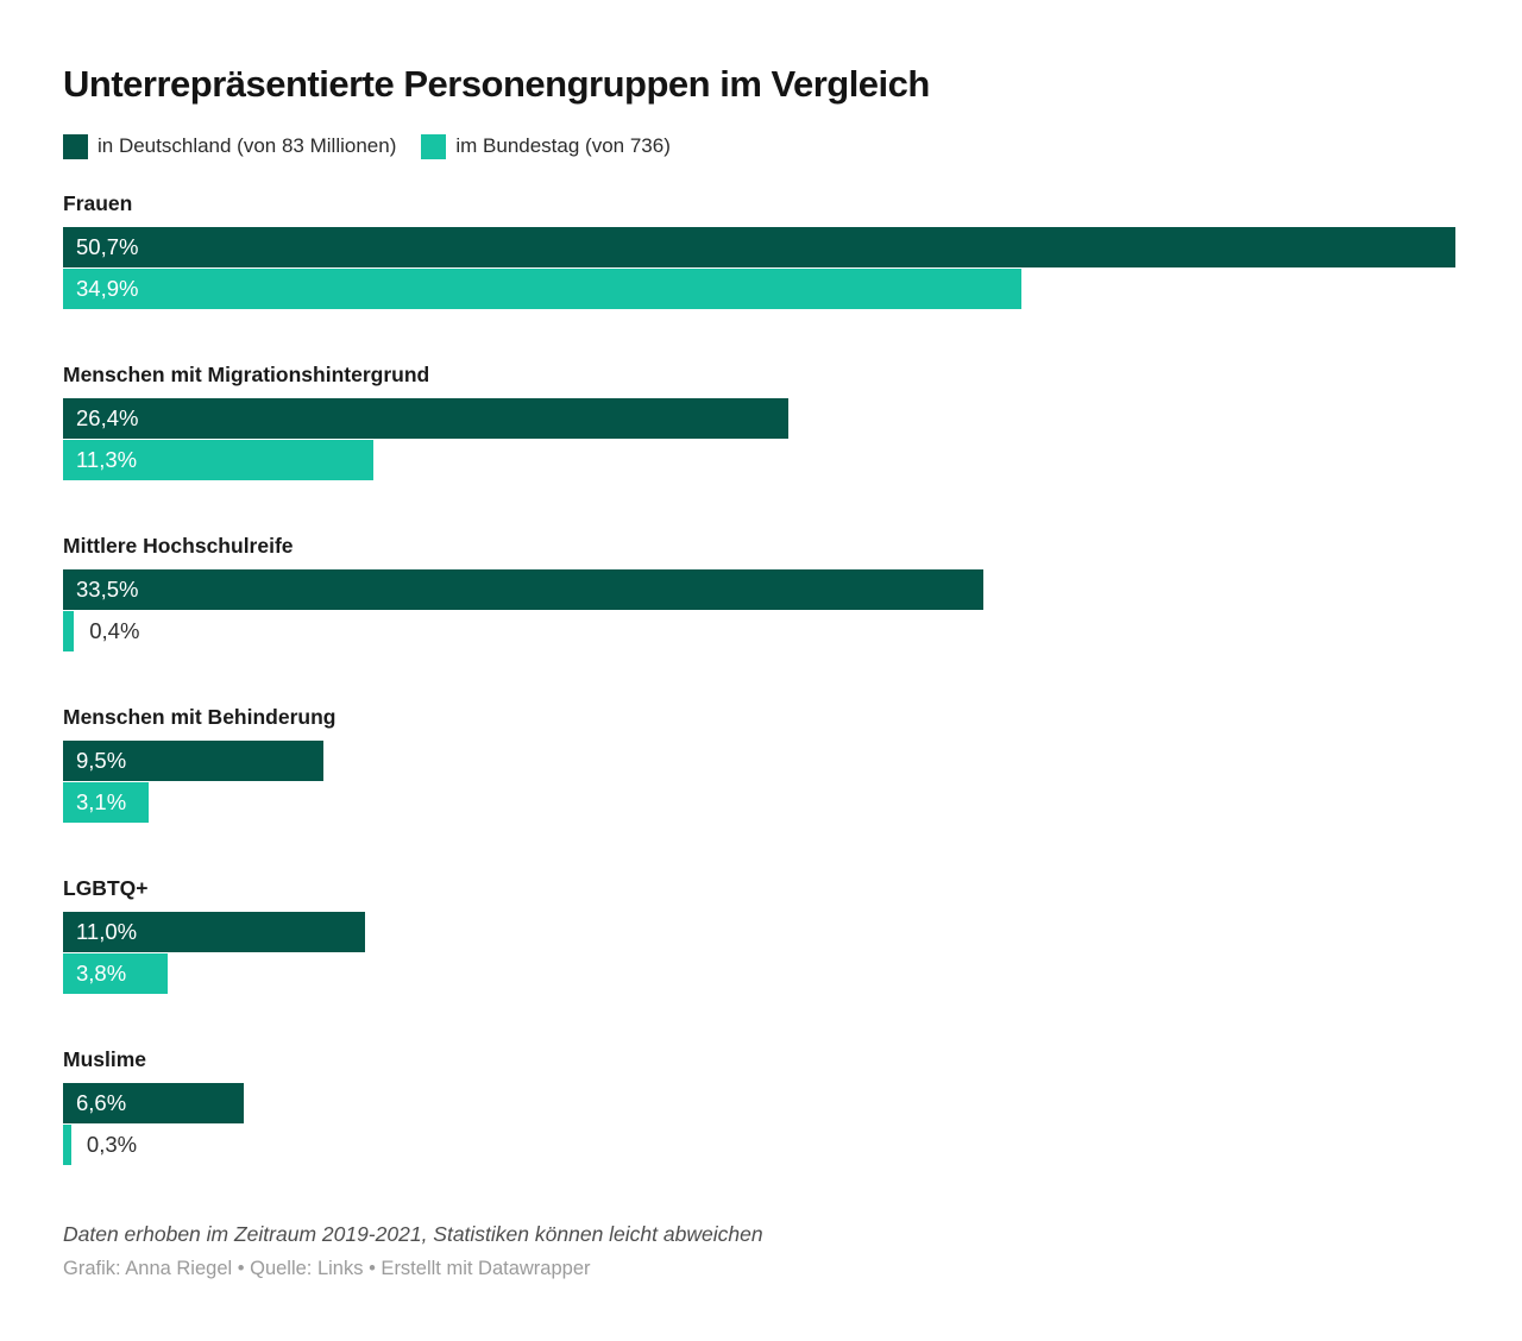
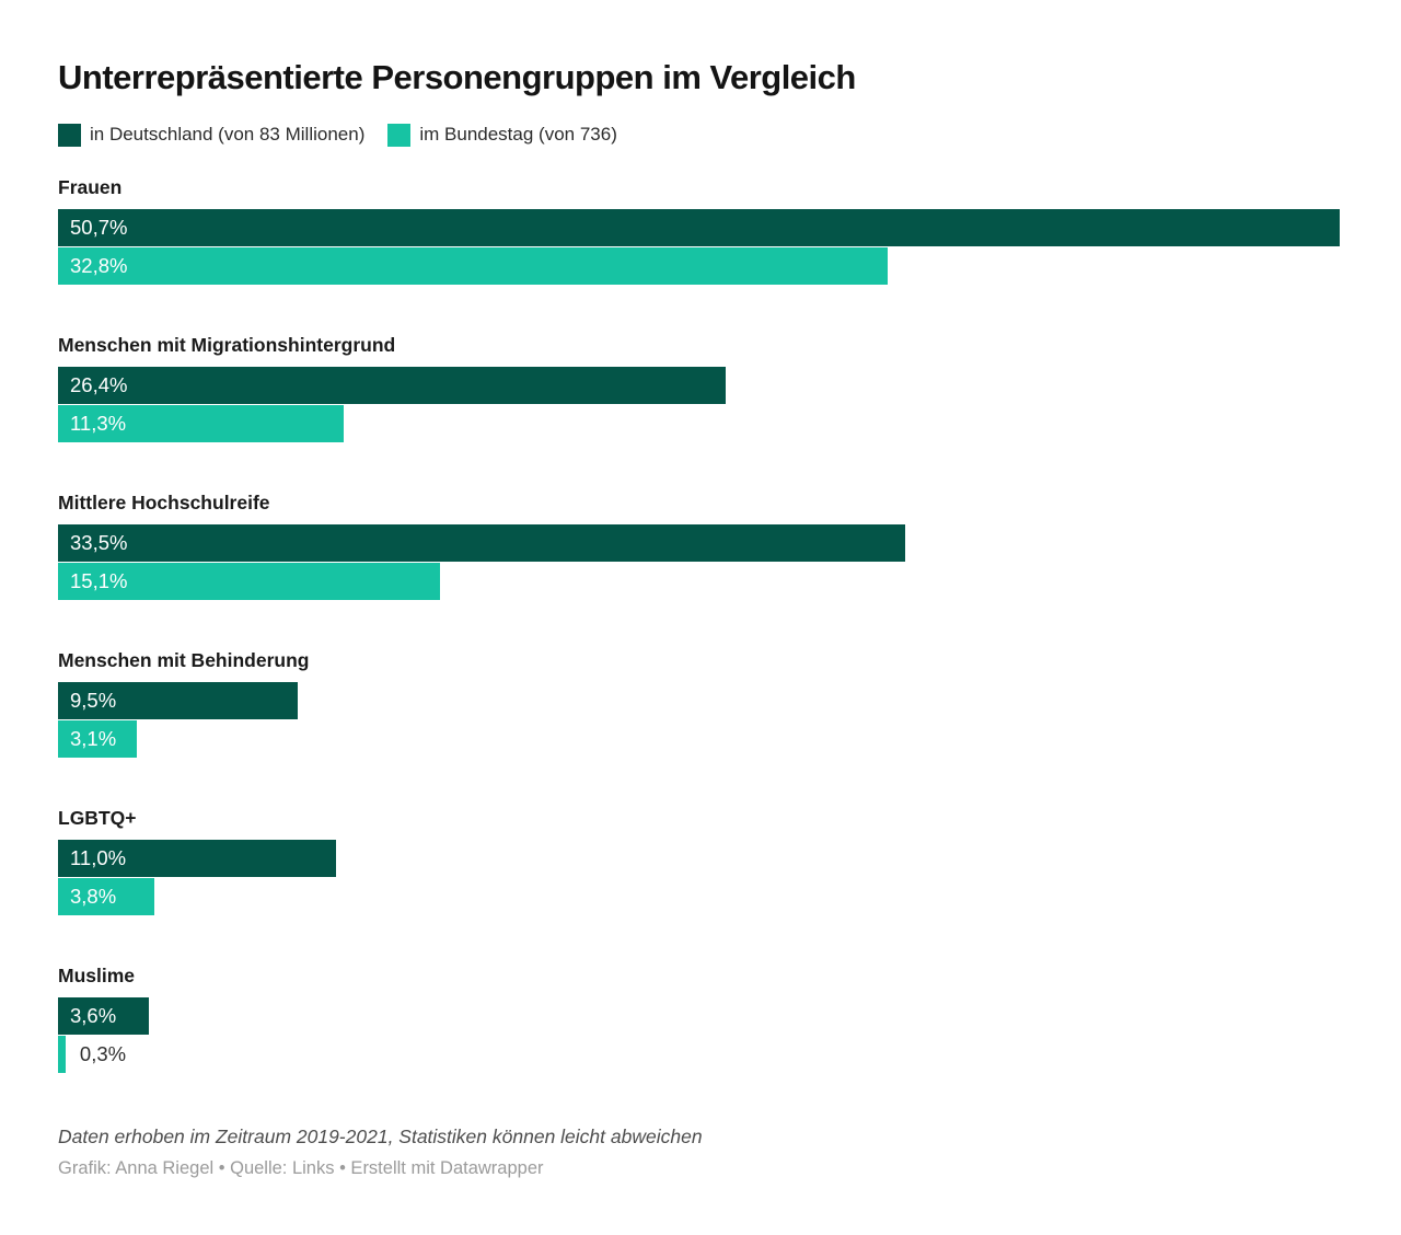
im Bundestag (von 736)/Frauen: 34,9% -> 32,8%
im Bundestag (von 736)/Mittlere Hochschulreife: 0,4% -> 15,1%
in Deutschland (von 83 Millionen)/Muslime: 6,6% -> 3,6%
